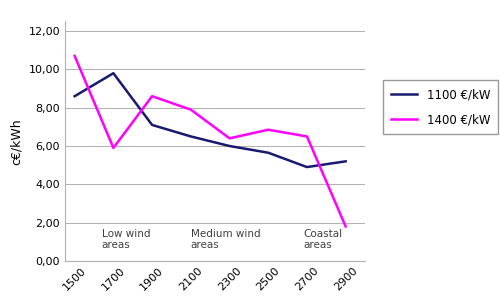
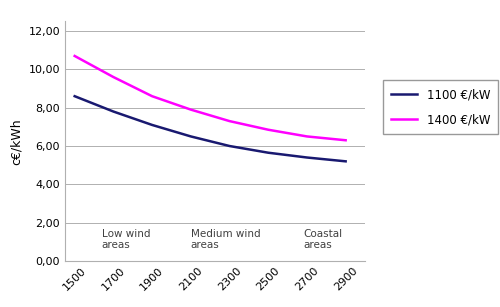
1100 €/kW/1700: 9,8 -> 7,8
1400 €/kW/1700: 5,9 -> 9,6
1400 €/kW/2300: 6,4 -> 7,3
1100 €/kW/2700: 4,9 -> 5,4
1400 €/kW/2900: 1,8 -> 6,3
